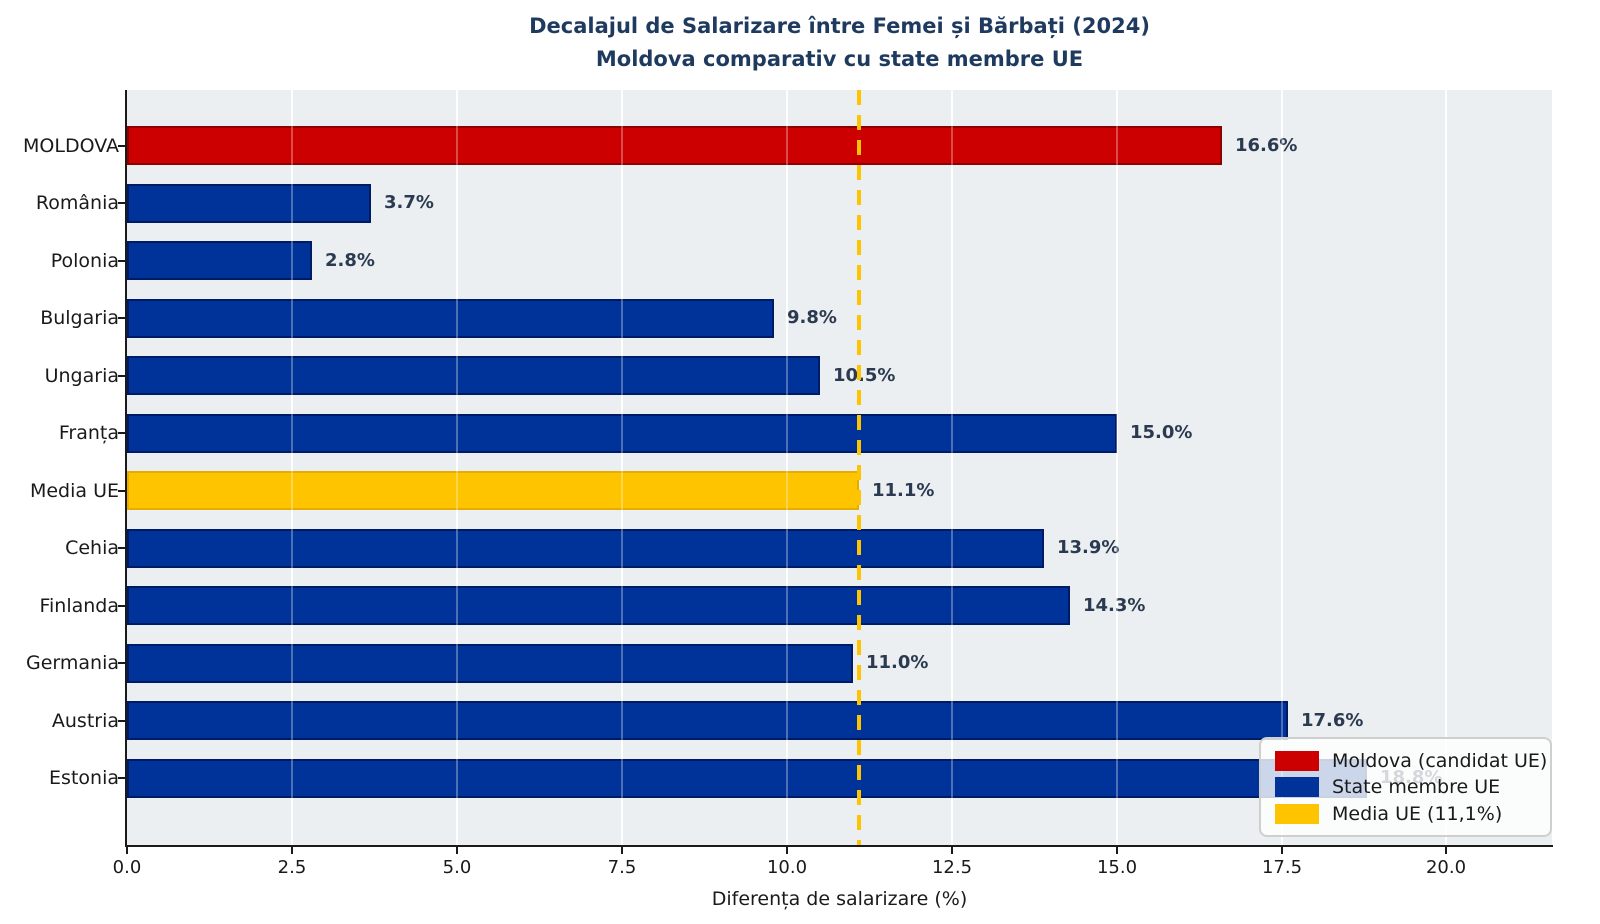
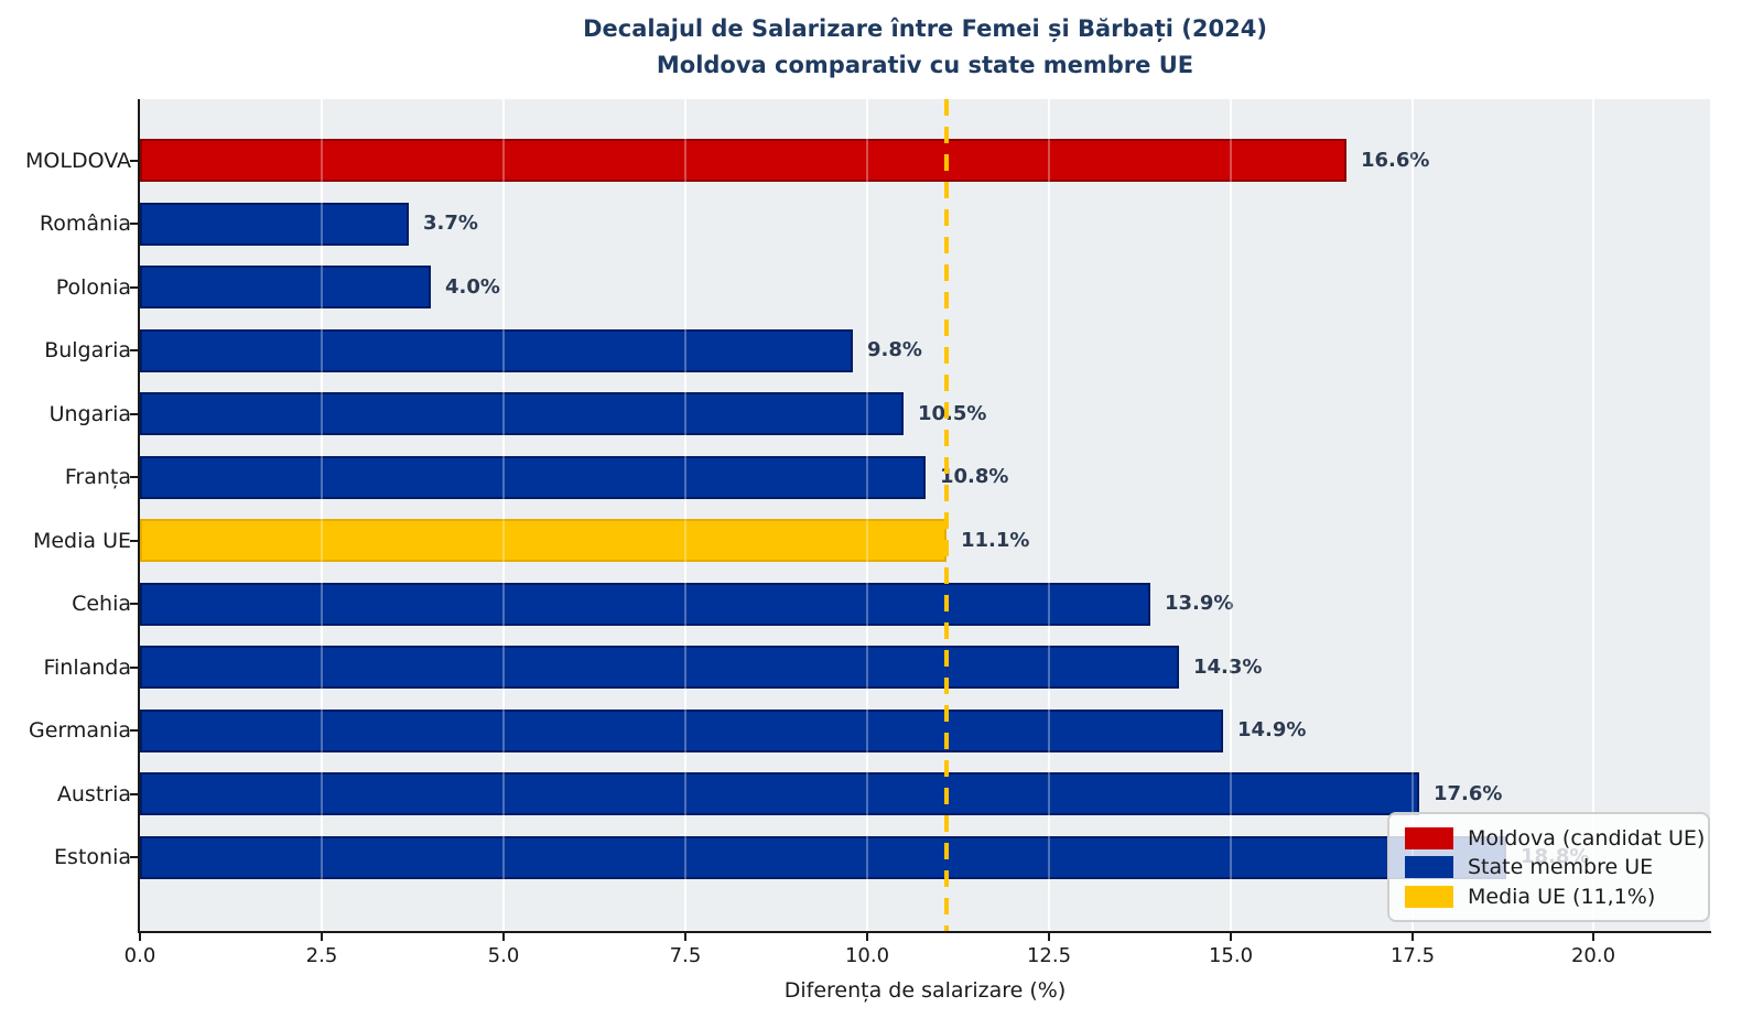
Polonia: 2.8% -> 4.0%
Franța: 15.0% -> 10.8%
Germania: 11.0% -> 14.9%
